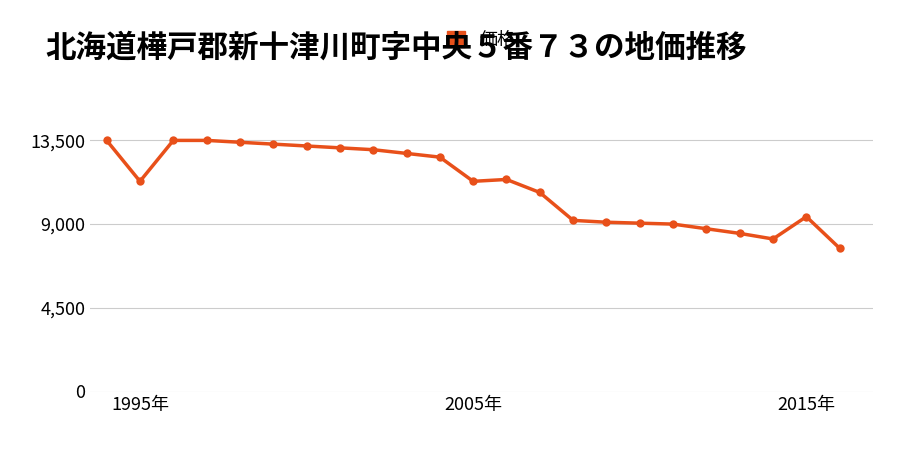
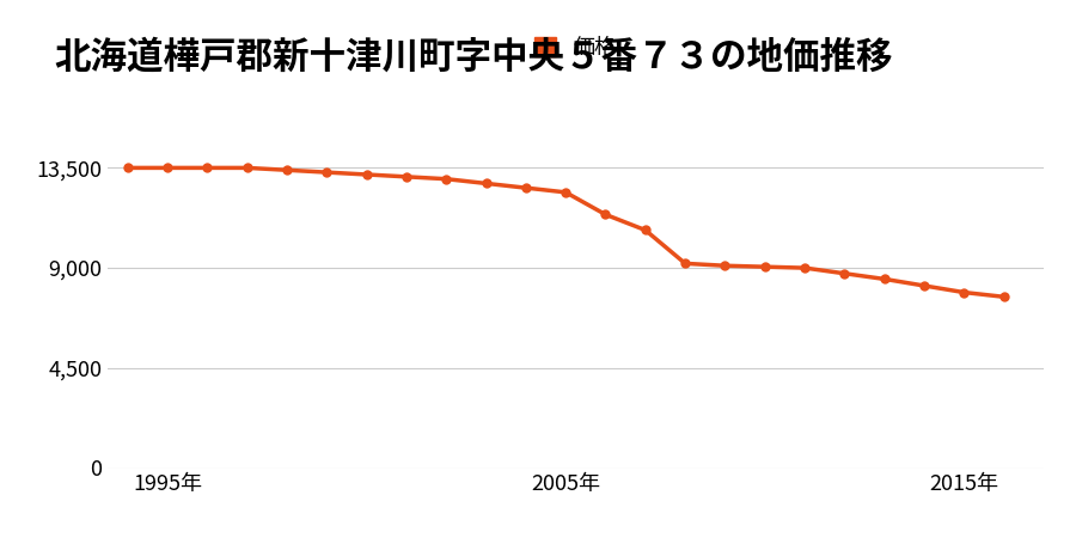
1995年: 11,300 -> 13,500
2005年: 11,300 -> 12,400
2015年: 9,400 -> 7,900
